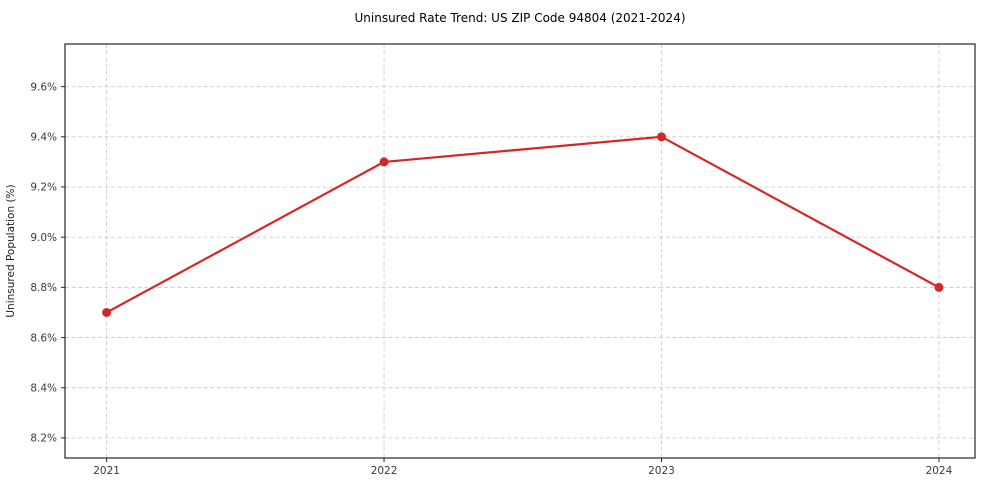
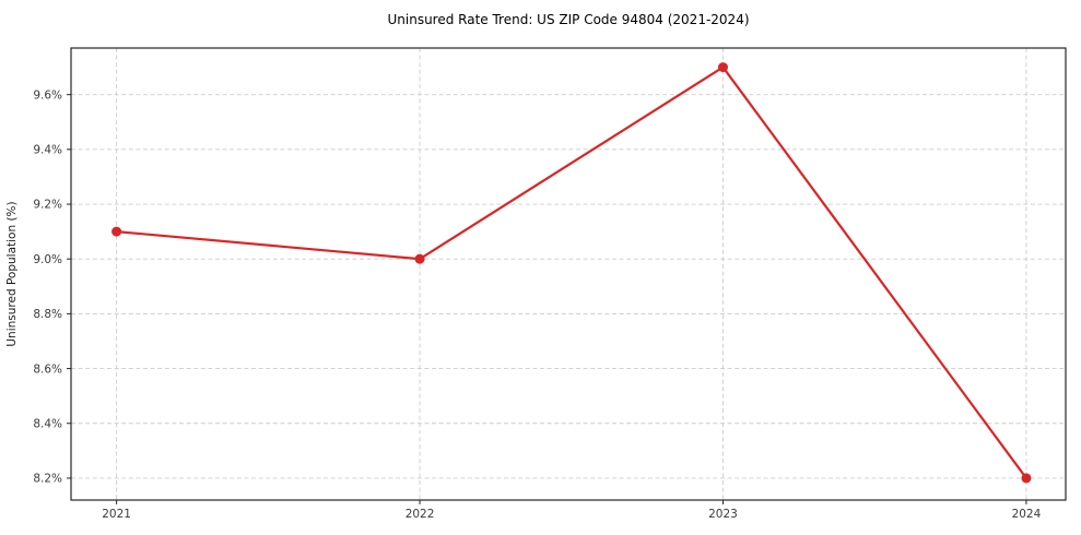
2021: 8.7% -> 9.1%
2022: 9.3% -> 9.0%
2023: 9.4% -> 9.7%
2024: 8.8% -> 8.2%
